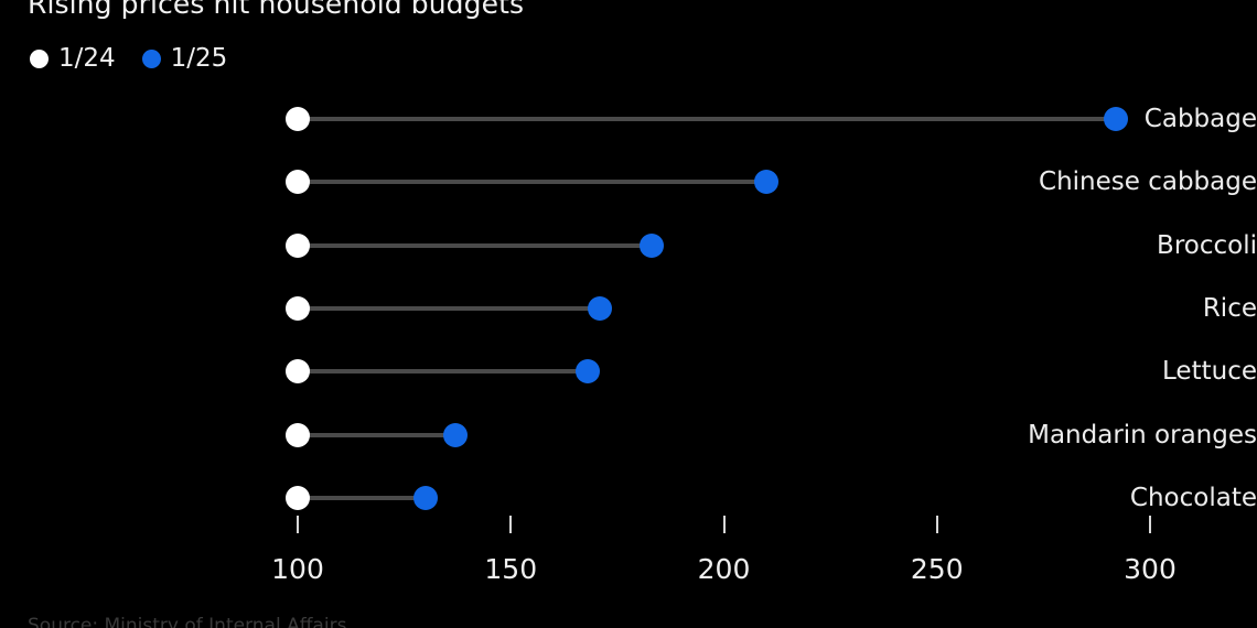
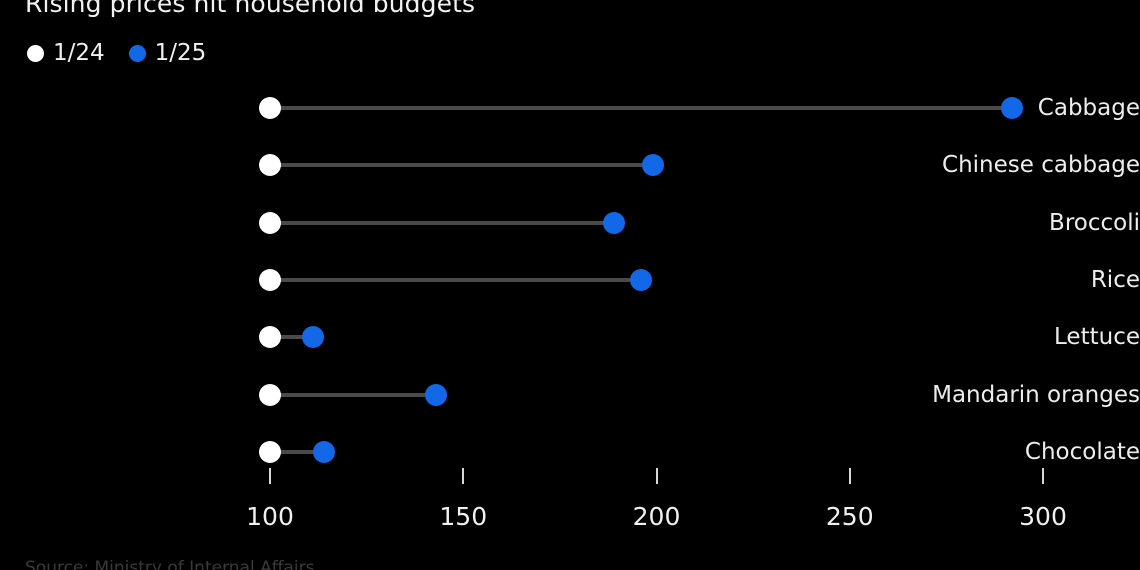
1/25/Chinese cabbage: 210 -> 199
1/25/Broccoli: 183 -> 189
1/25/Rice: 171 -> 196
1/25/Lettuce: 168 -> 111
1/25/Mandarin oranges: 137 -> 143
1/25/Chocolate: 130 -> 114
